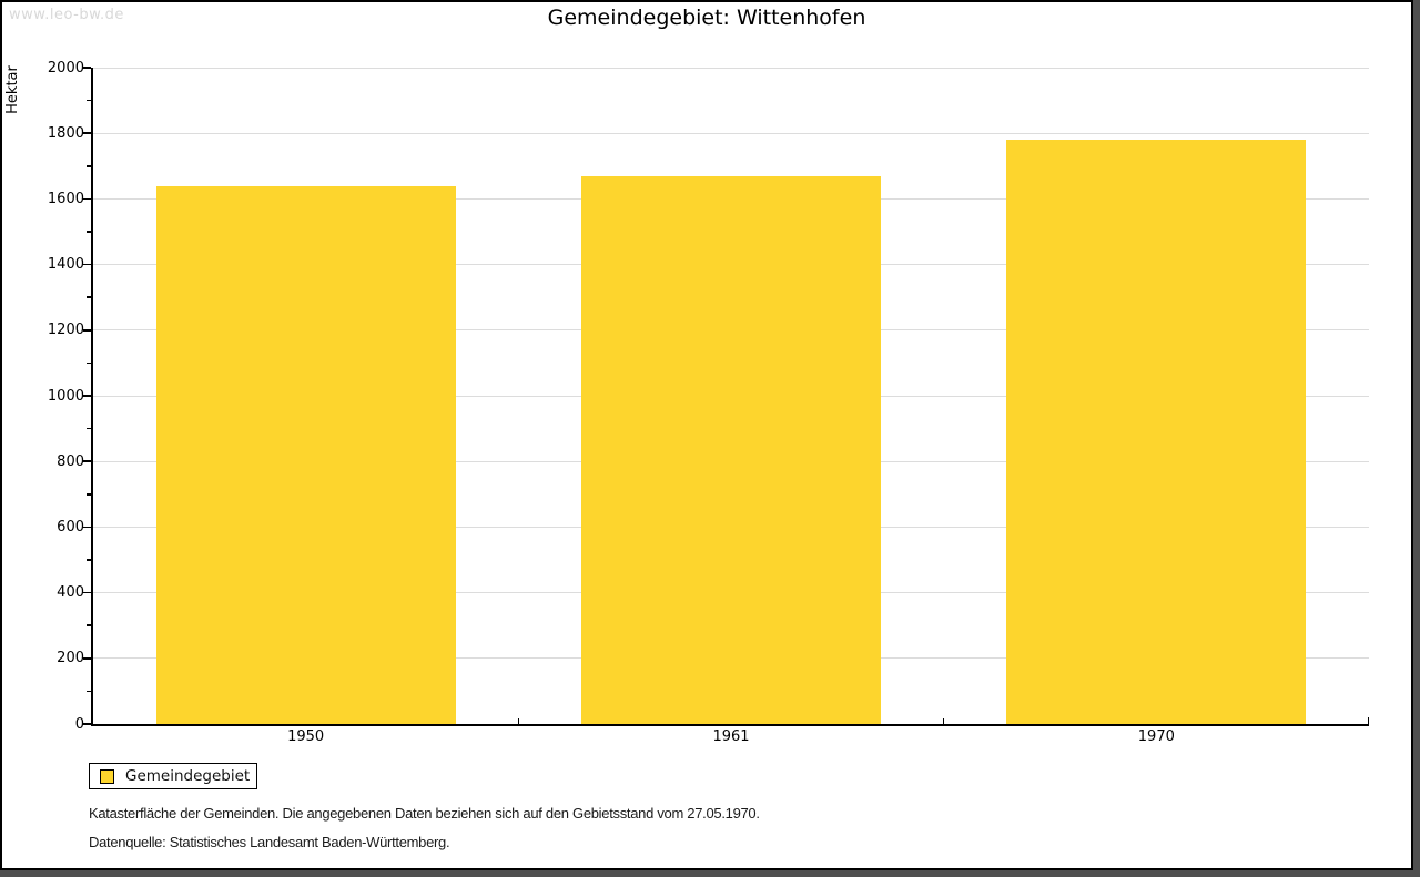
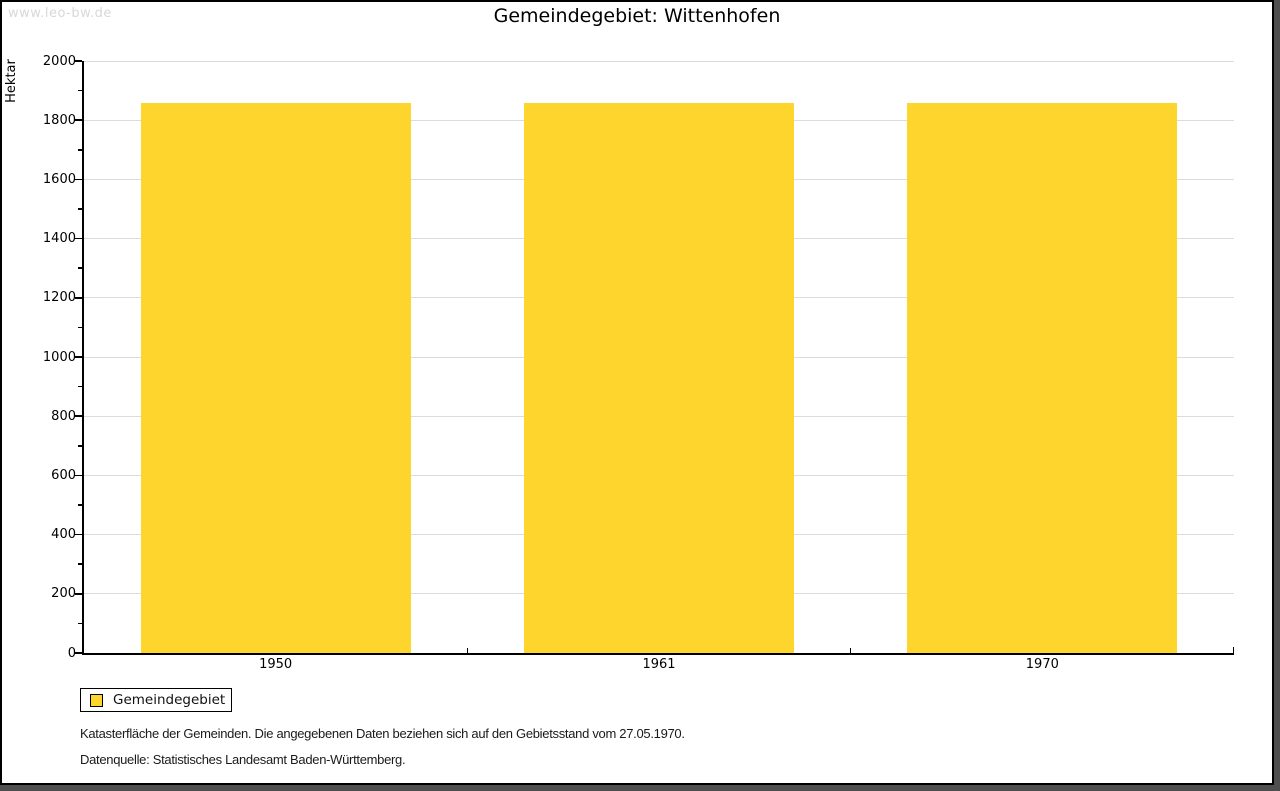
1950: 1640 -> 1860
1961: 1670 -> 1860
1970: 1780 -> 1860
